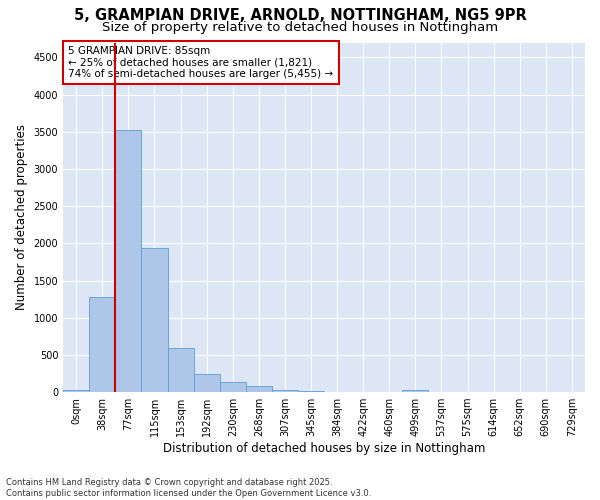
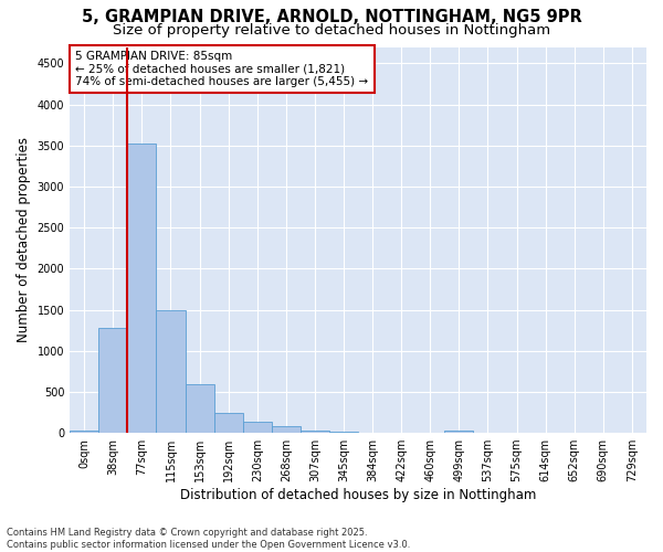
115sqm: 1940 -> 1490
